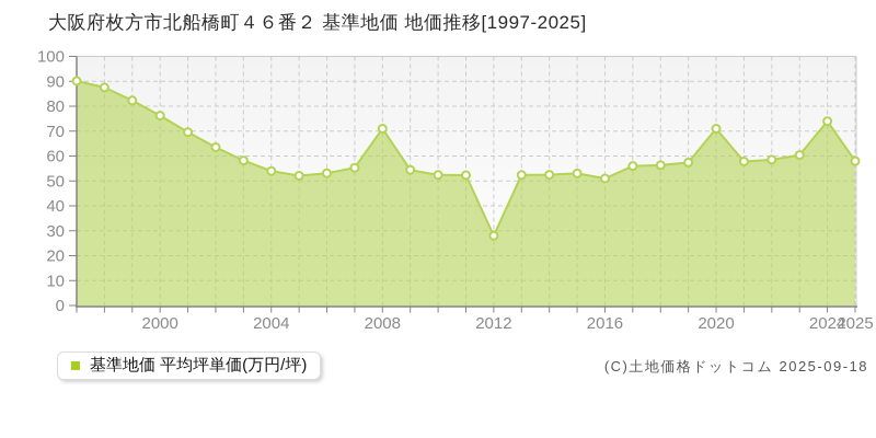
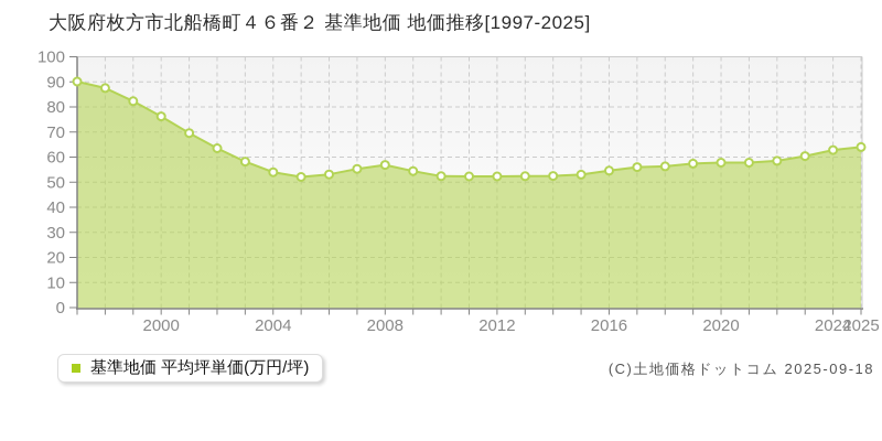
2008: 71 -> 57
2012: 28 -> 52
2016: 51 -> 55
2020: 71 -> 58
2024: 74 -> 63
2025: 58 -> 64
